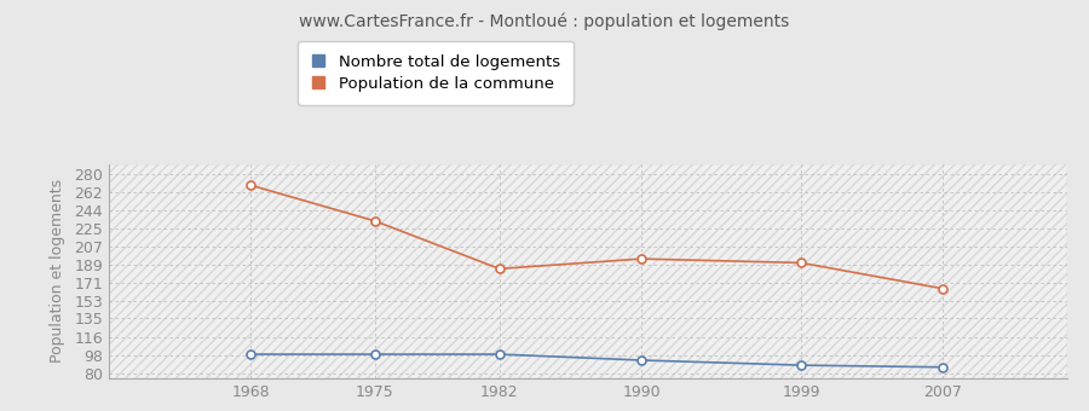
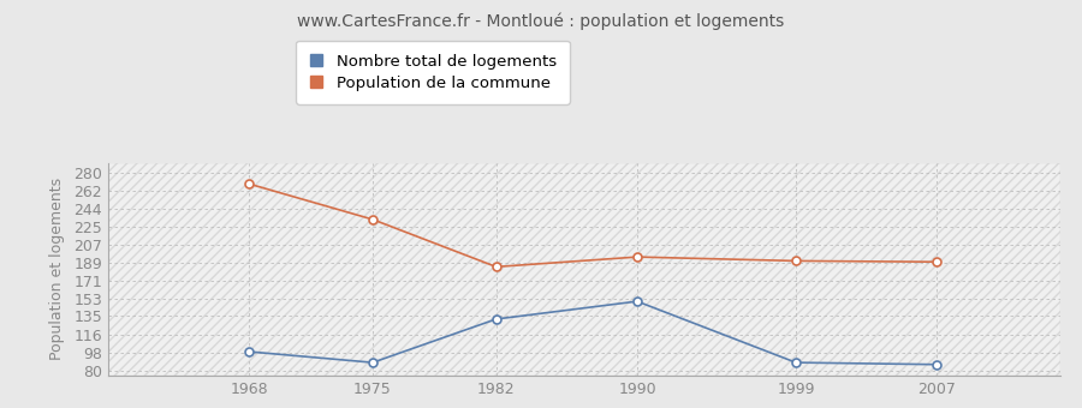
Nombre total de logements/1975: 99 -> 88
Nombre total de logements/1982: 99 -> 132
Nombre total de logements/1990: 93 -> 150
Population de la commune/2007: 165 -> 190
